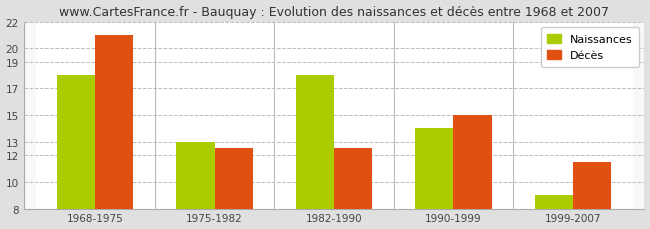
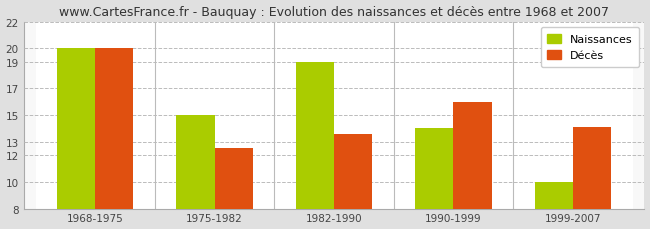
Naissances/1968-1975: 18 -> 20
Décès/1968-1975: 21.0 -> 20.0
Naissances/1975-1982: 13 -> 15
Naissances/1982-1990: 18 -> 19
Décès/1982-1990: 12.5 -> 13.6
Décès/1990-1999: 15.0 -> 16.0
Naissances/1999-2007: 9 -> 10
Décès/1999-2007: 11.5 -> 14.1
